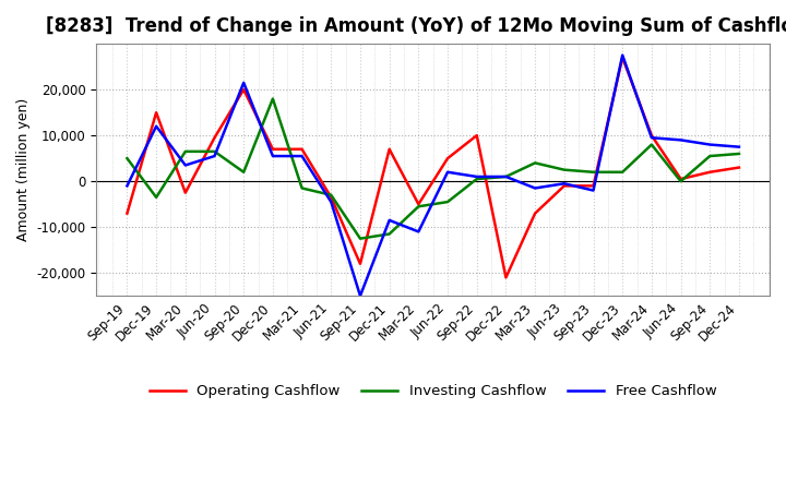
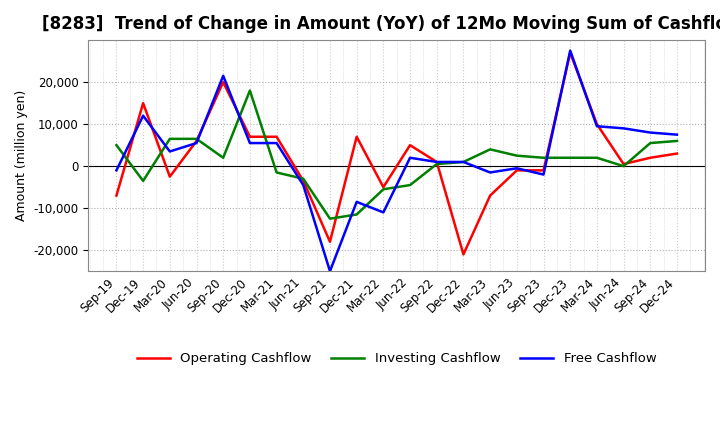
Operating Cashflow/Jun-20: 9,500 -> 6,000
Operating Cashflow/Sep-22: 10,000 -> 1,000
Investing Cashflow/Mar-24: 8,000 -> 2,000
